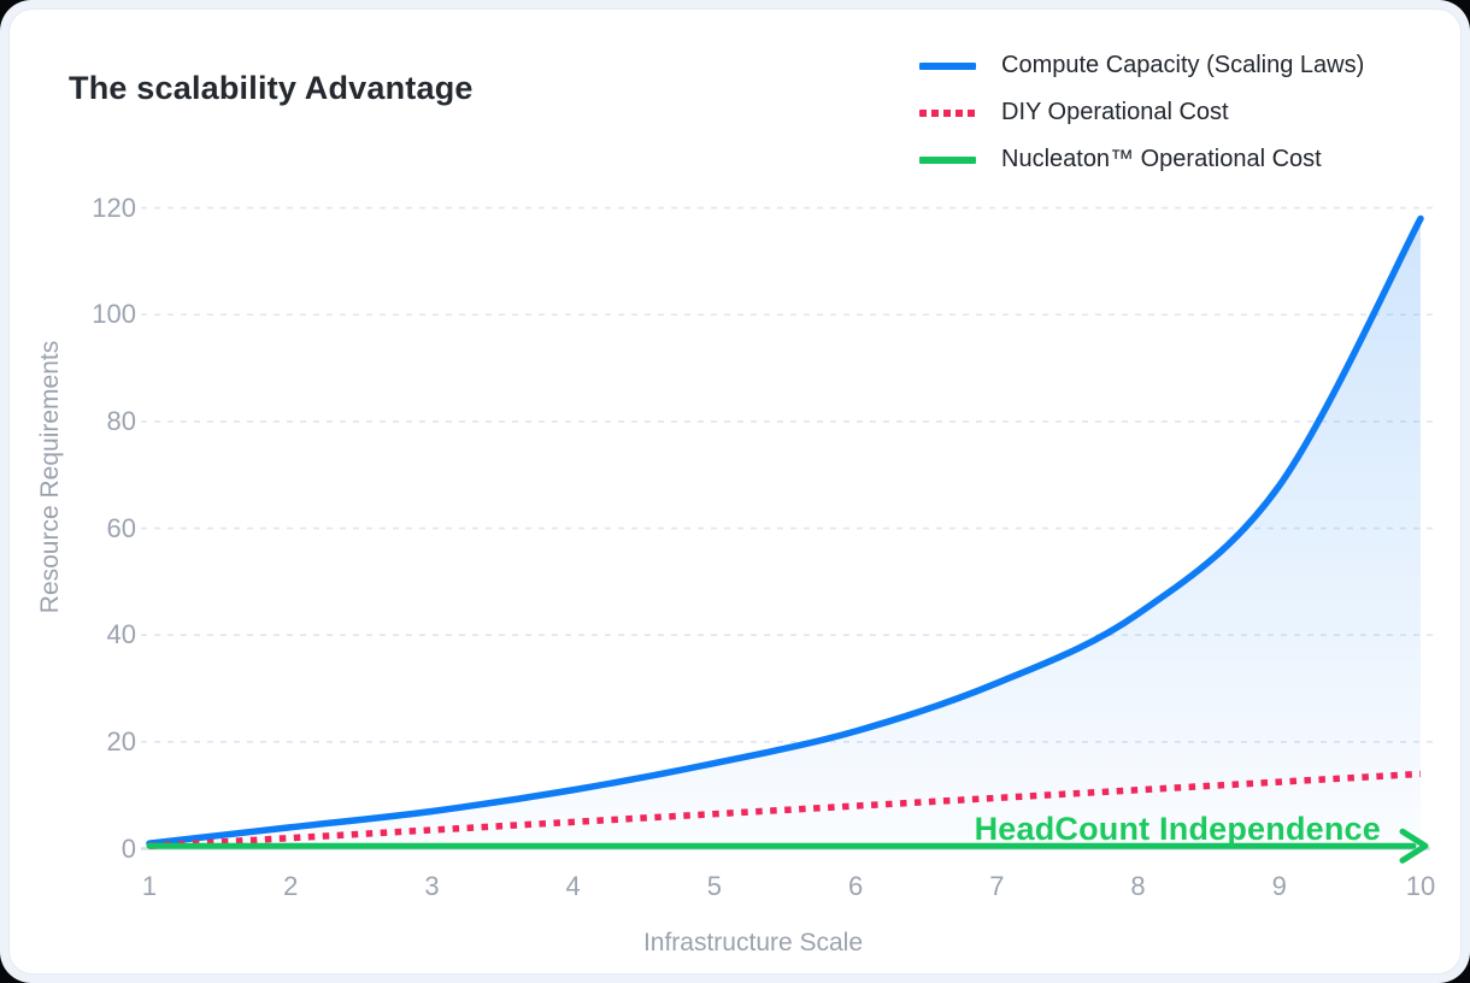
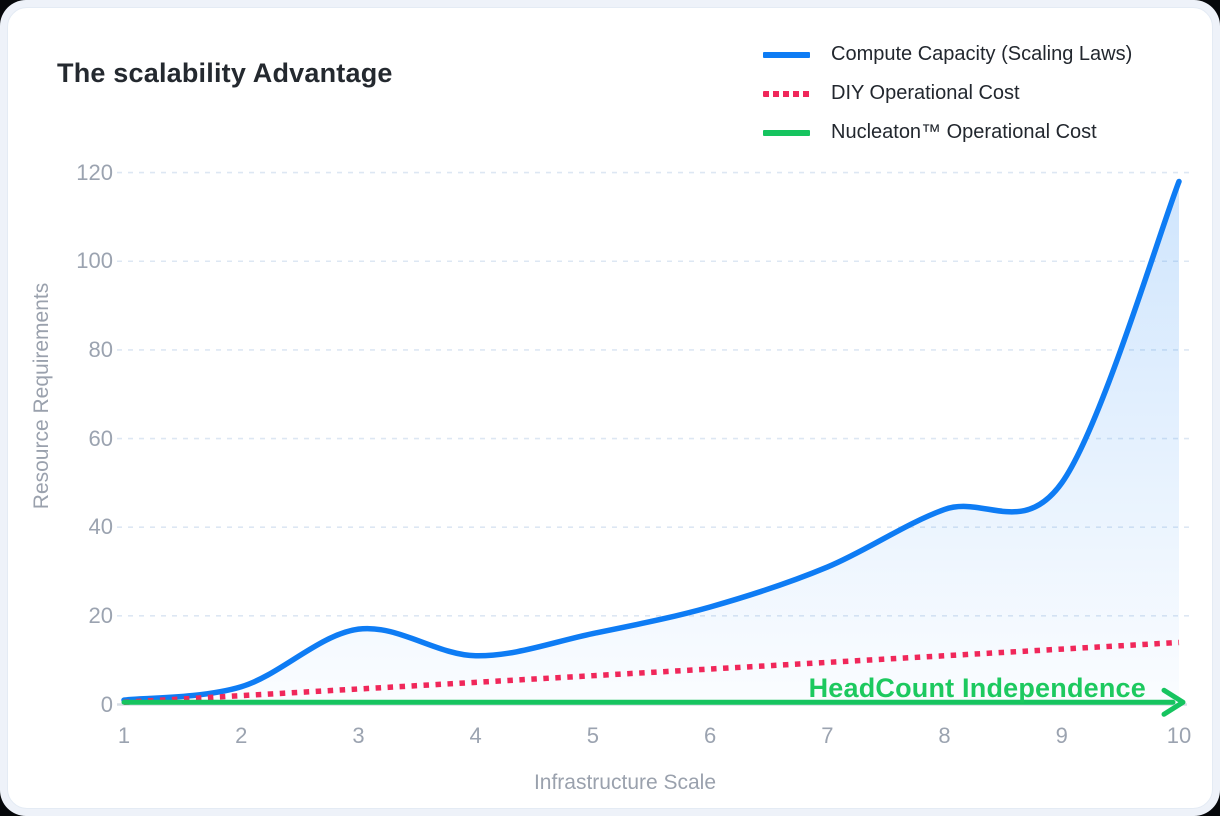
Compute Capacity (Scaling Laws)/3: 7 -> 17
Compute Capacity (Scaling Laws)/9: 68 -> 50
